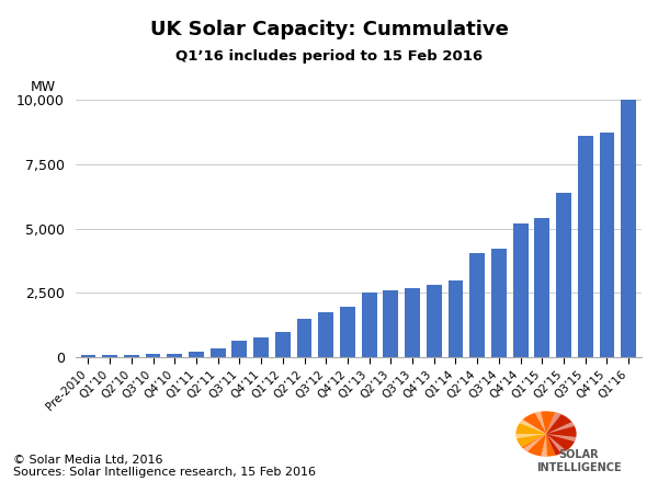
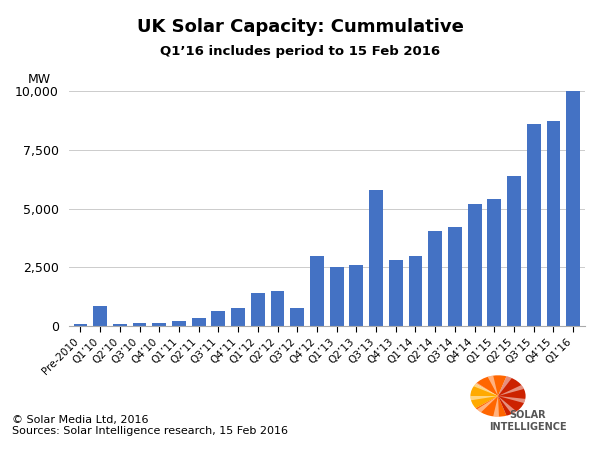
Q1’10: 90 -> 850
Q1’12: 1,000 -> 1,400
Q3’12: 1,750 -> 750
Q4’12: 1,950 -> 3,000
Q3’13: 2,700 -> 5,800
